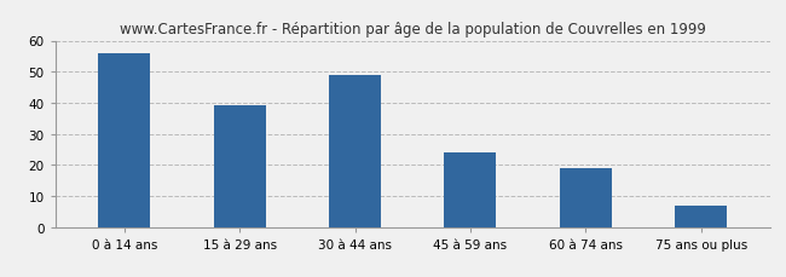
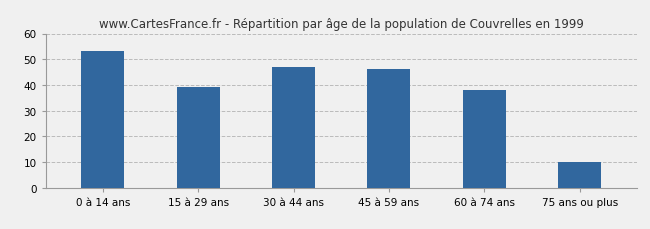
0 à 14 ans: 56 -> 53
30 à 44 ans: 49 -> 47
45 à 59 ans: 24 -> 46
60 à 74 ans: 19 -> 38
75 ans ou plus: 7 -> 10
